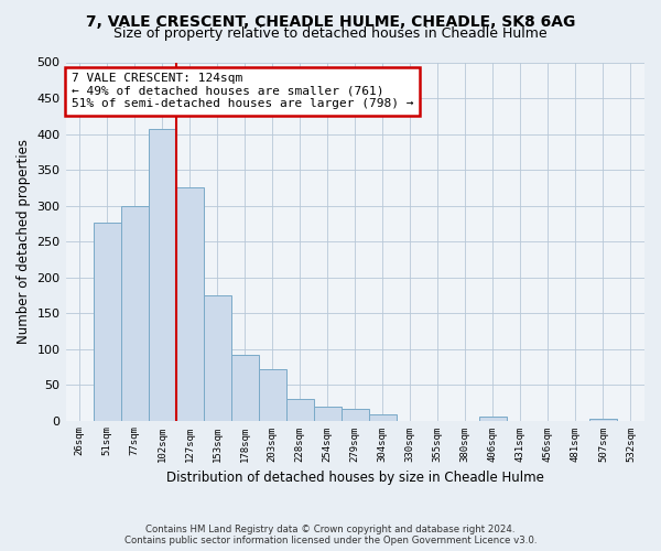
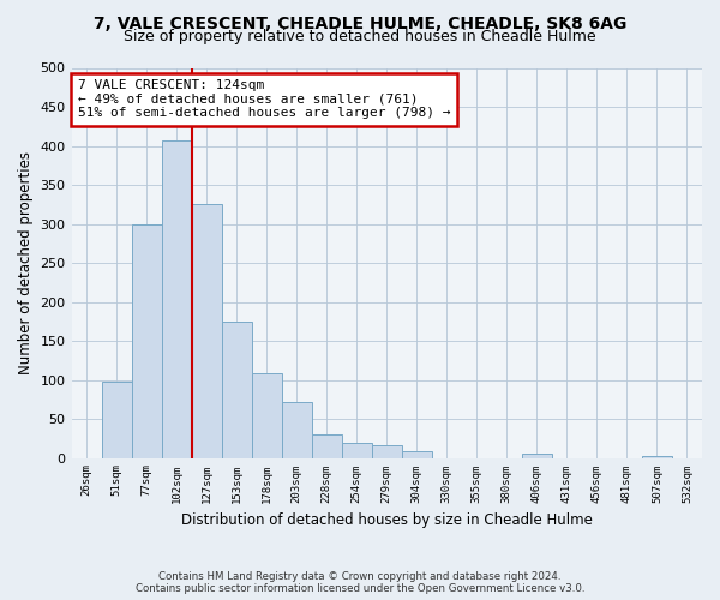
51sqm: 276 -> 97
178sqm: 92 -> 108
